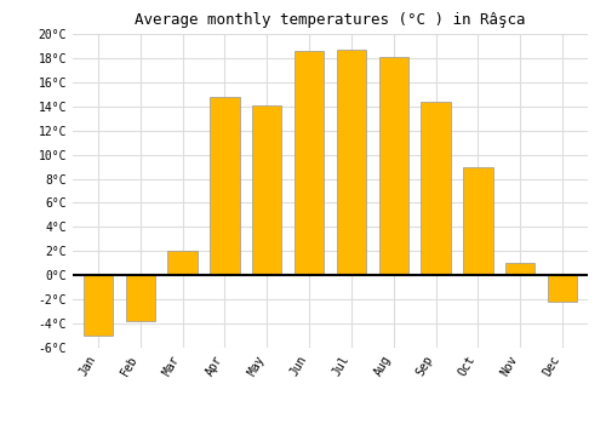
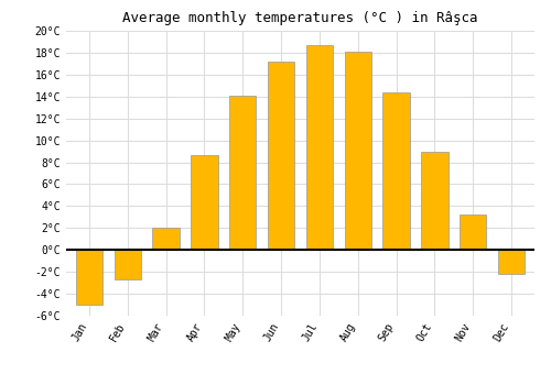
Feb: -3.8°C -> -2.7°C
Apr: 14.8°C -> 8.7°C
Jun: 18.6°C -> 17.2°C
Nov: 1.0°C -> 3.2°C
